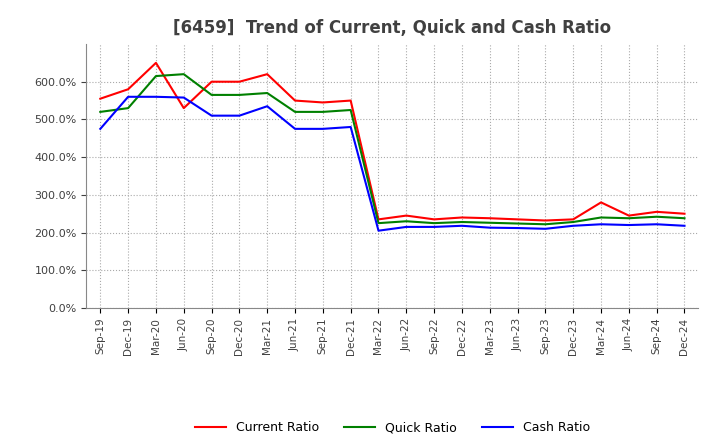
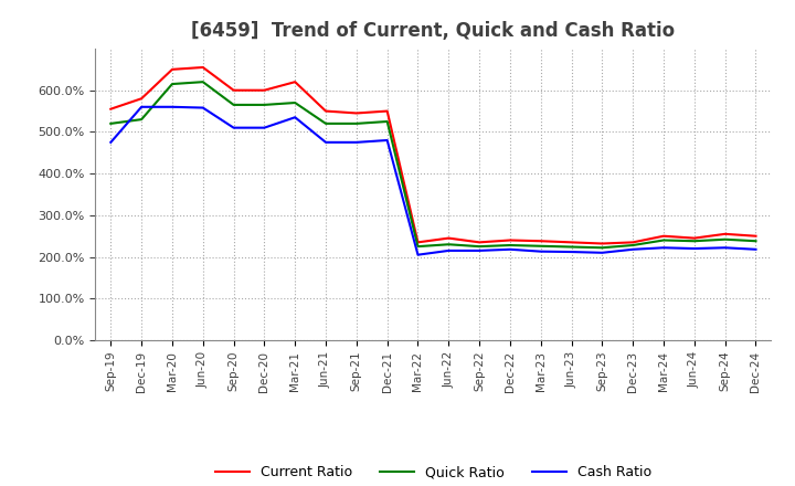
Current Ratio/Jun-20: 530% -> 655%
Current Ratio/Mar-24: 280% -> 250%
